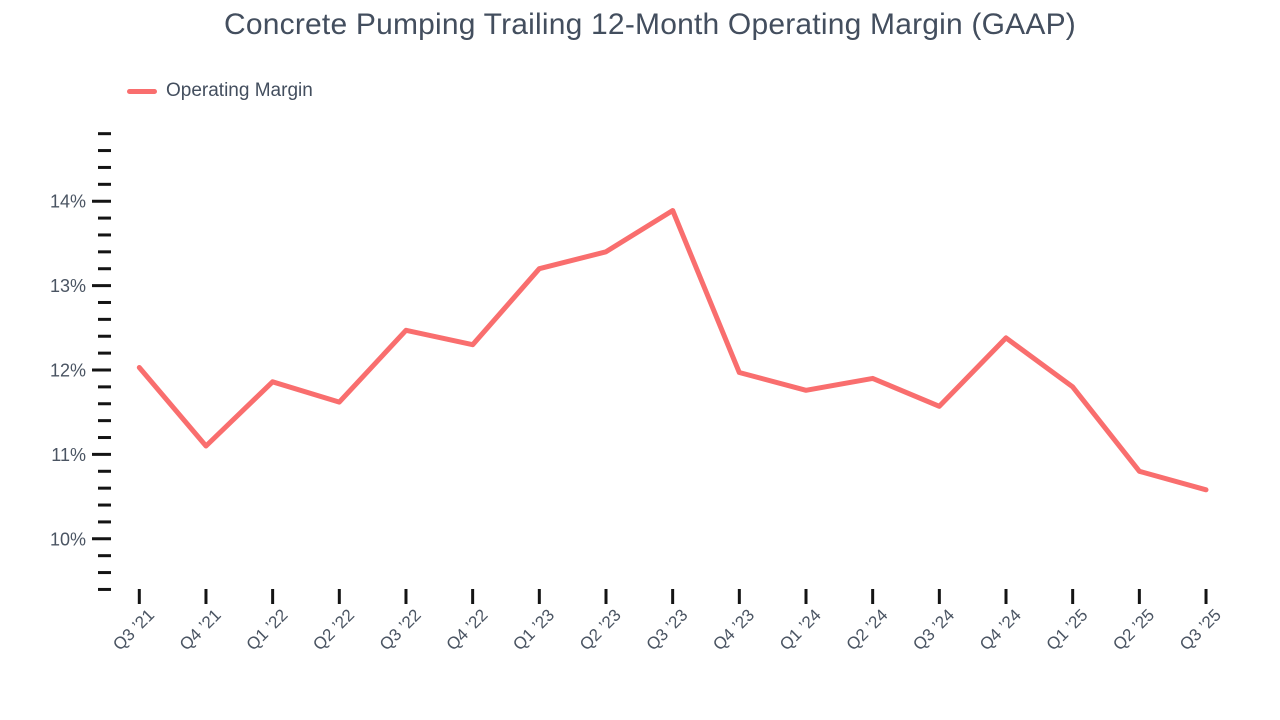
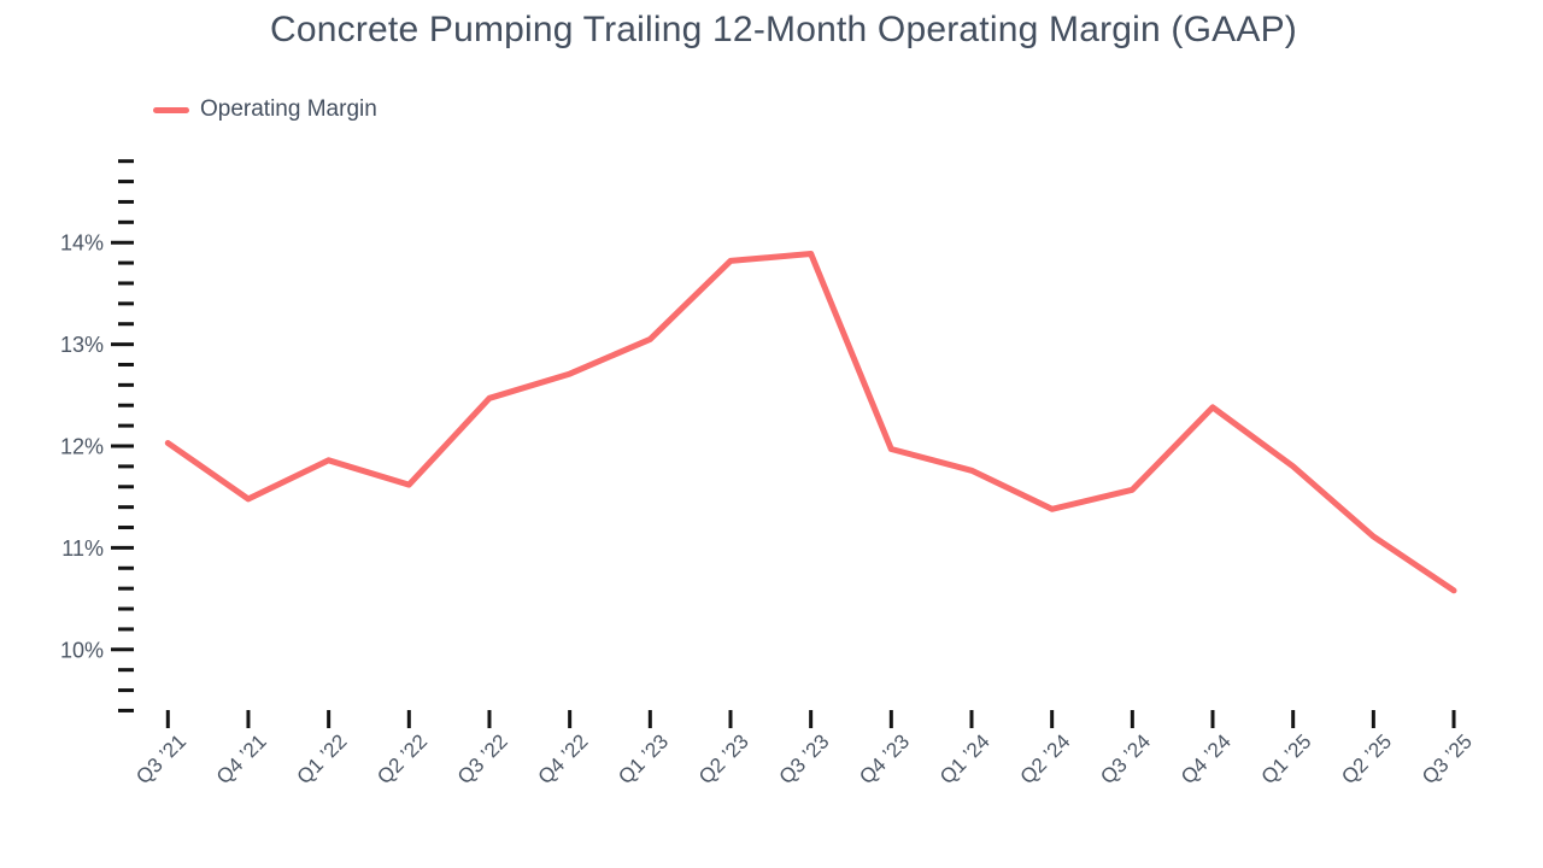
Q4 ’21: 11.1% -> 11.5%
Q4 ’22: 12.3% -> 12.7%
Q1 ’23: 13.2% -> 13.1%
Q2 ’23: 13.4% -> 13.8%
Q2 ’24: 11.9% -> 11.4%
Q2 ’25: 10.8% -> 11.1%
